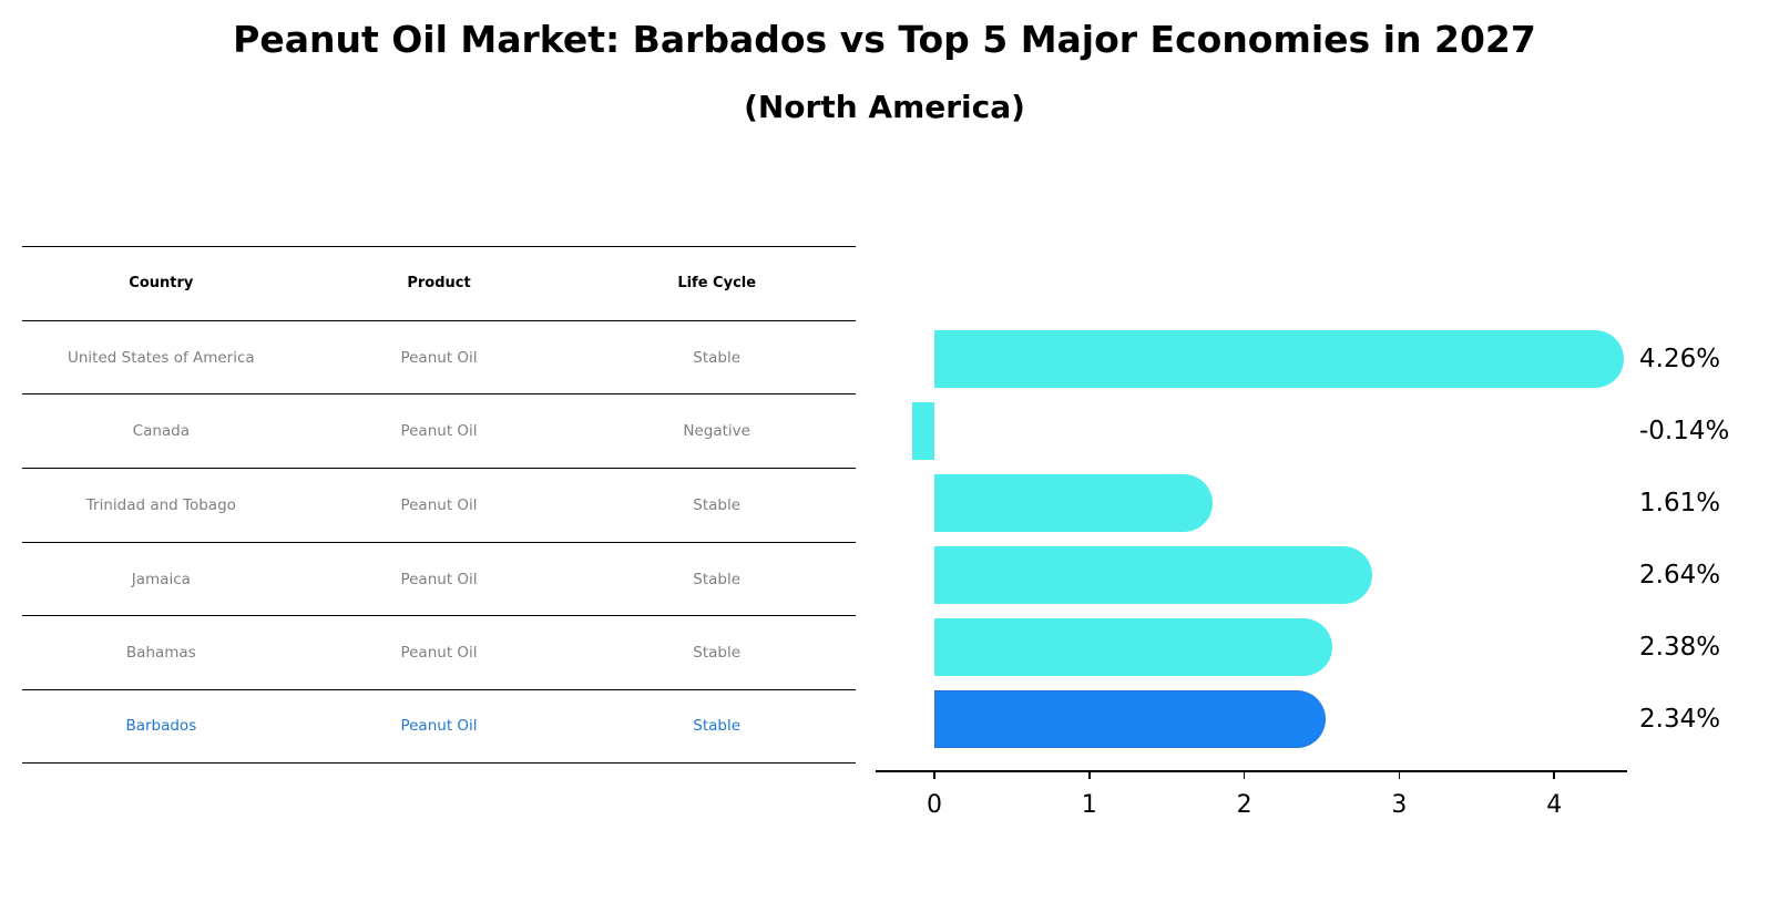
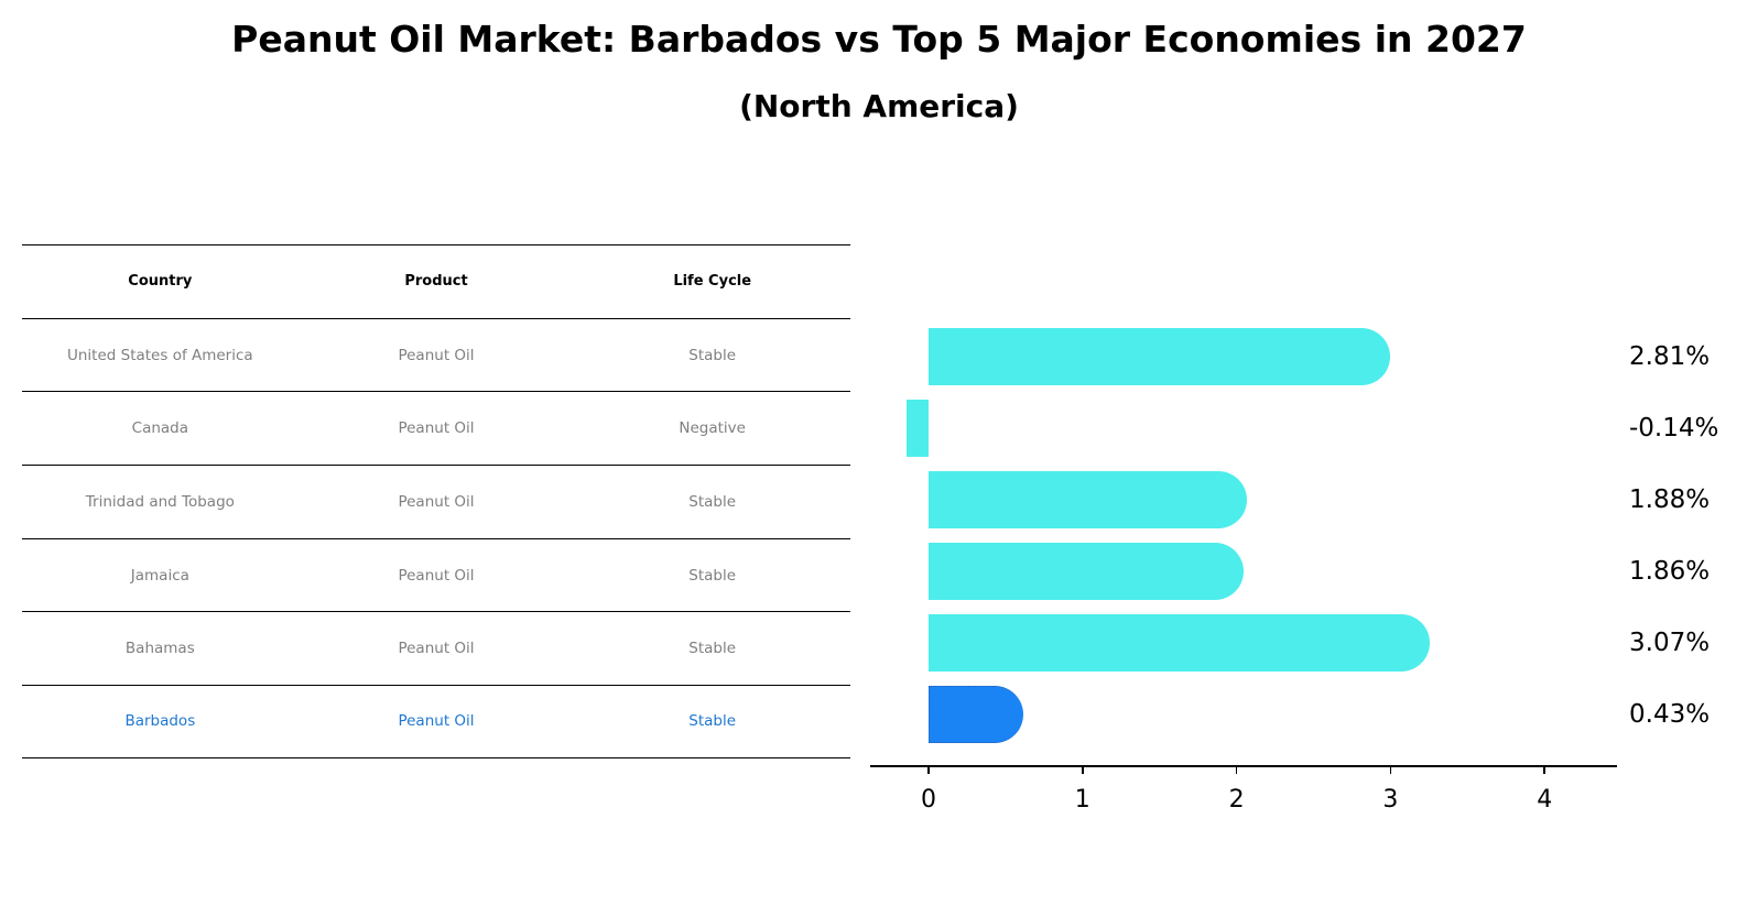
United States of America: 4.26% -> 2.81%
Trinidad and Tobago: 1.61% -> 1.88%
Jamaica: 2.64% -> 1.86%
Bahamas: 2.38% -> 3.07%
Barbados: 2.34% -> 0.43%
